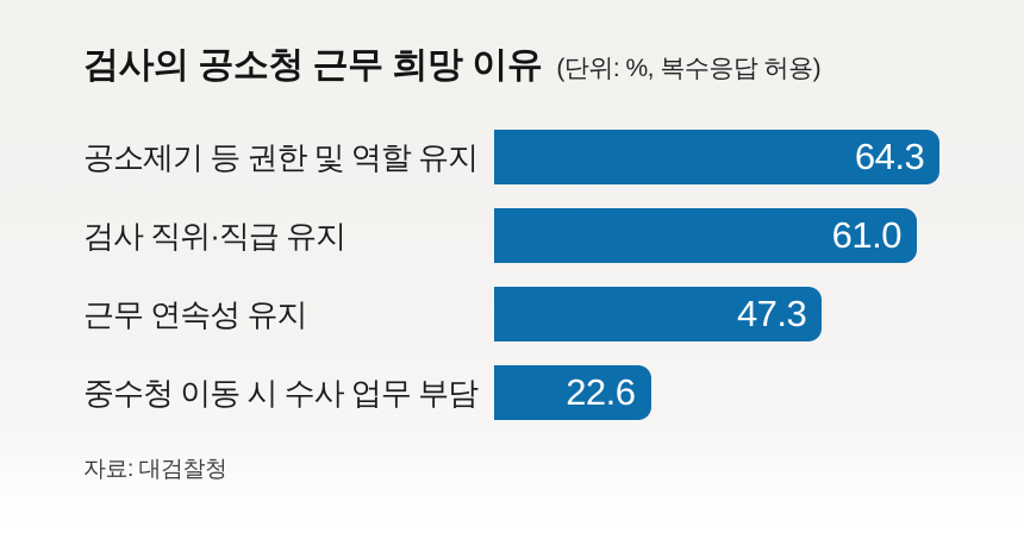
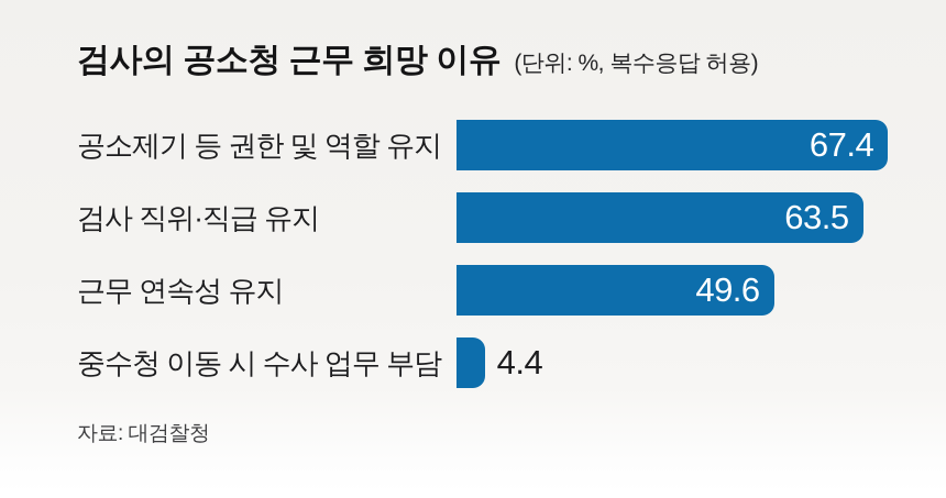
공소제기 등 권한 및 역할 유지: 64.3 -> 67.4
검사 직위·직급 유지: 61.0 -> 63.5
근무 연속성 유지: 47.3 -> 49.6
중수청 이동 시 수사 업무 부담: 22.6 -> 4.4
